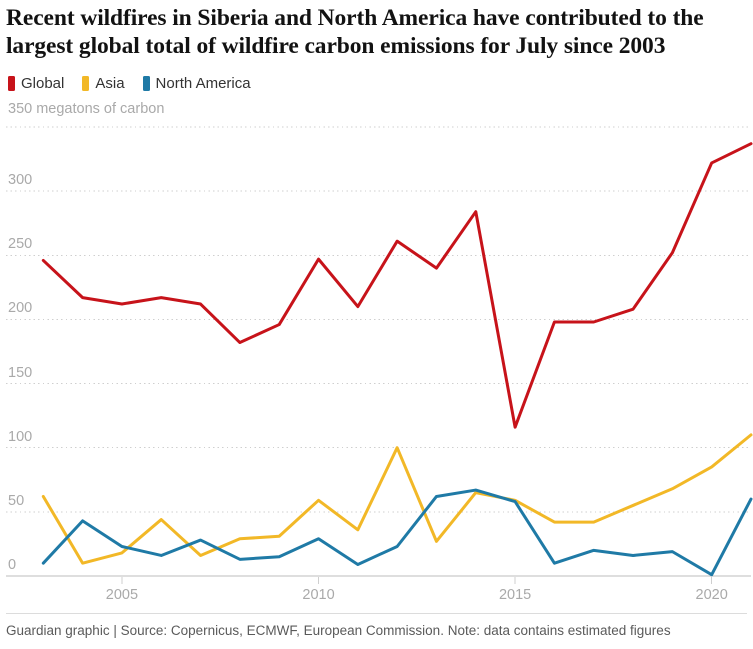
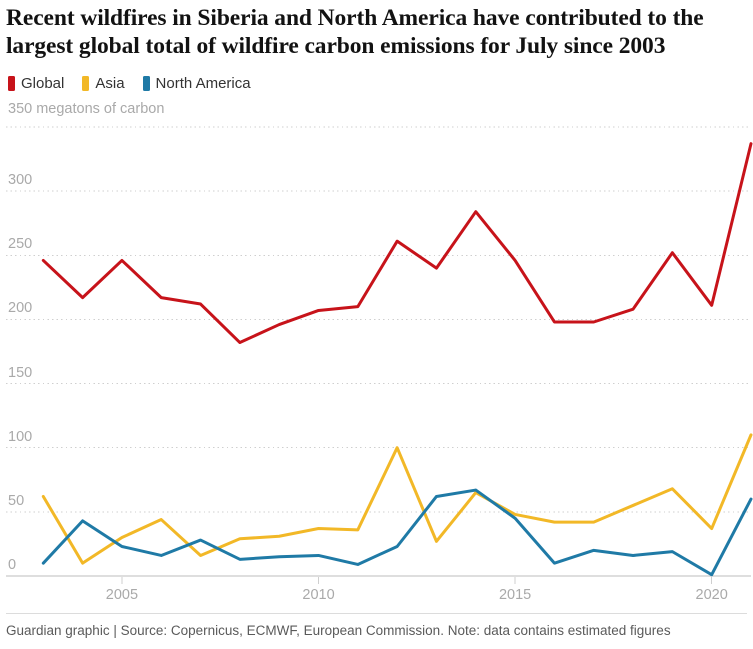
Global/2005: 212 -> 246
Asia/2005: 18 -> 30
Global/2010: 247 -> 207
Asia/2010: 59 -> 37
North America/2010: 29 -> 16
Global/2015: 116 -> 246
Asia/2015: 59 -> 48
North America/2015: 58 -> 45
Global/2020: 322 -> 211
Asia/2020: 85 -> 37
